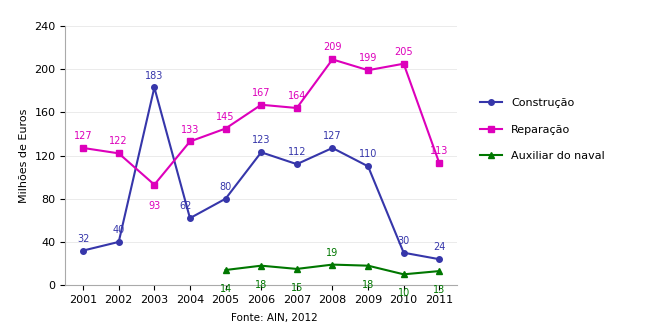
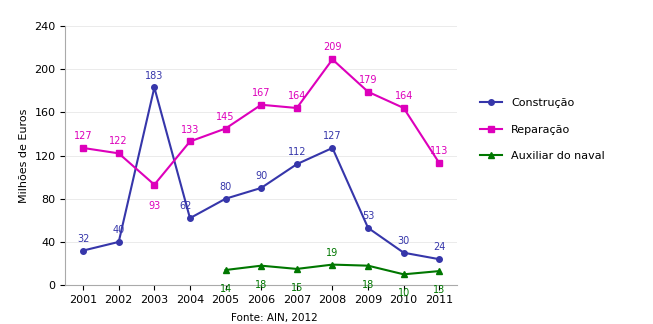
Construção/2006: 123 -> 90
Construção/2009: 110 -> 53
Reparação/2009: 199 -> 179
Reparação/2010: 205 -> 164
